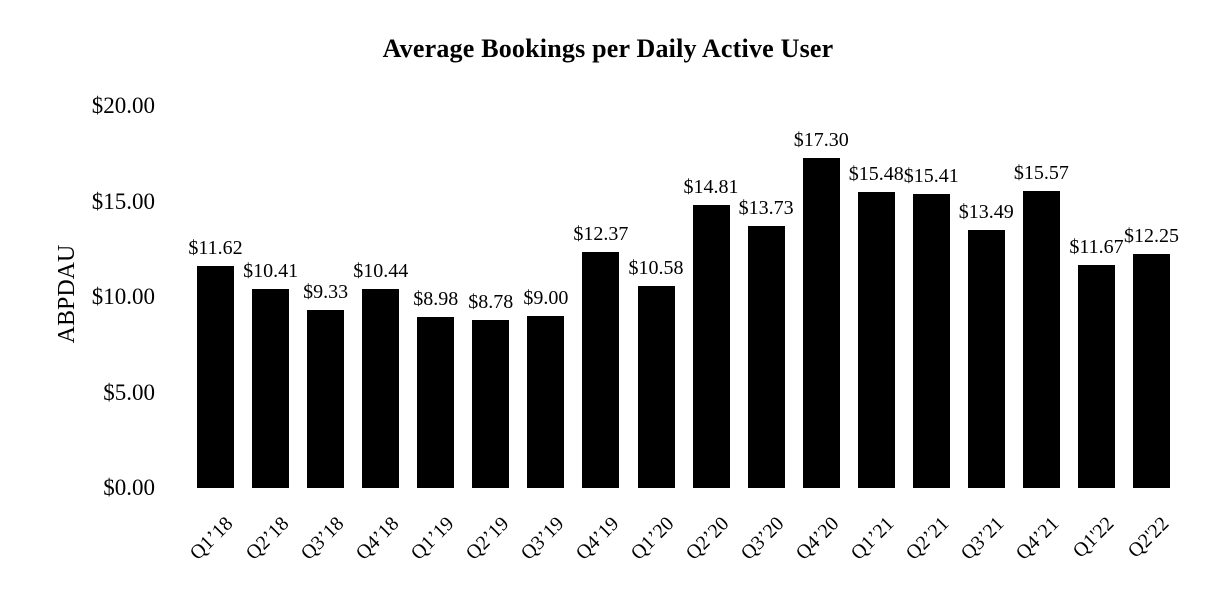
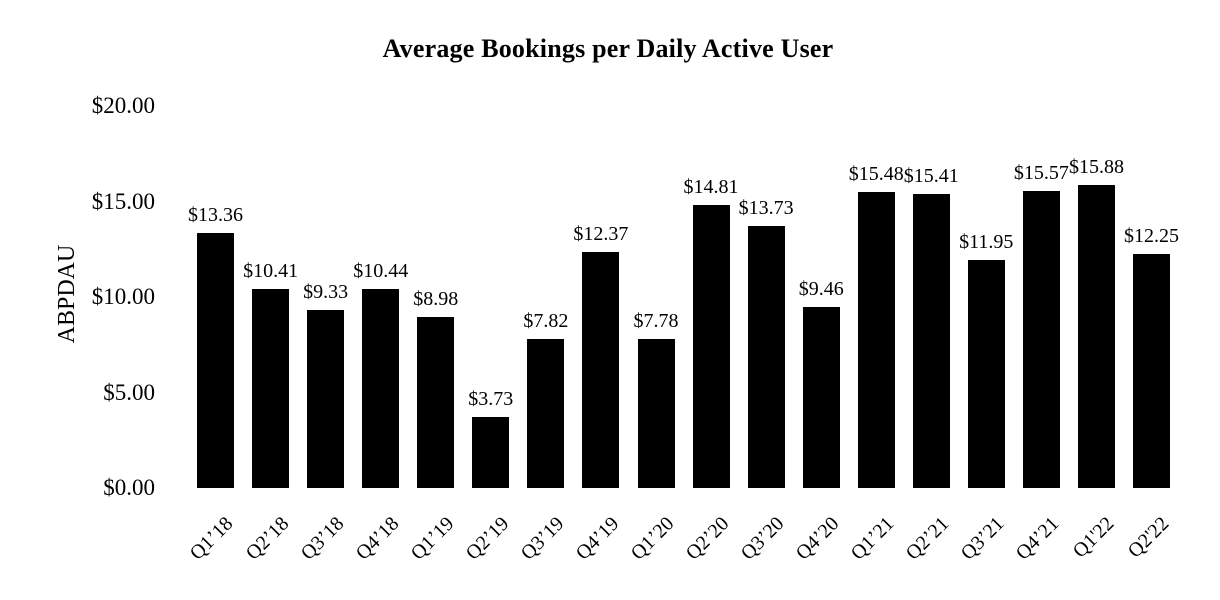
Q1’18: $11.62 -> $13.36
Q2’19: $8.78 -> $3.73
Q3’19: $9.00 -> $7.82
Q1’20: $10.58 -> $7.78
Q4’20: $17.30 -> $9.46
Q3’21: $13.49 -> $11.95
Q1'22: $11.67 -> $15.88
